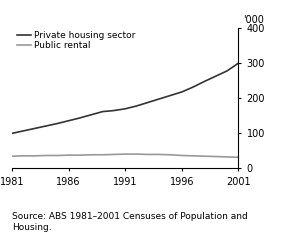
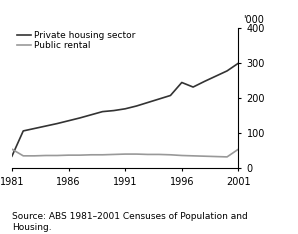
Private housing sector/1981: 100 -> 35
Public rental/1981: 35 -> 55
Private housing sector/1996: 218 -> 245
Public rental/2001: 32 -> 55
